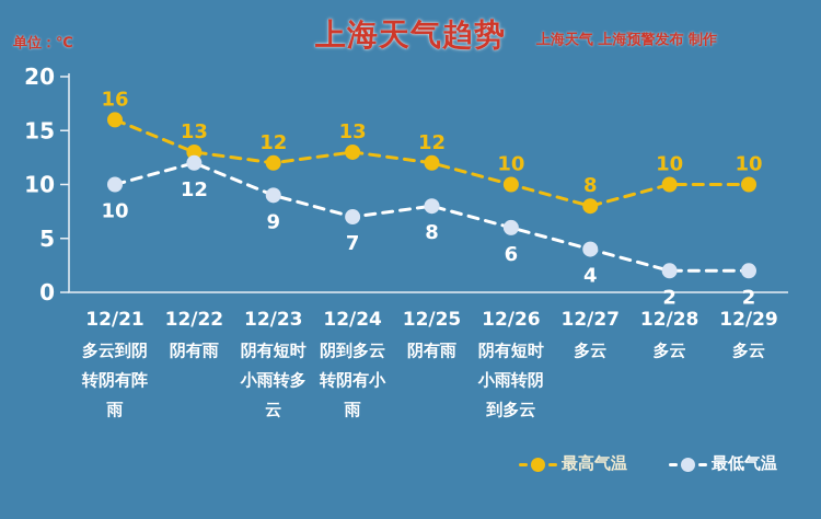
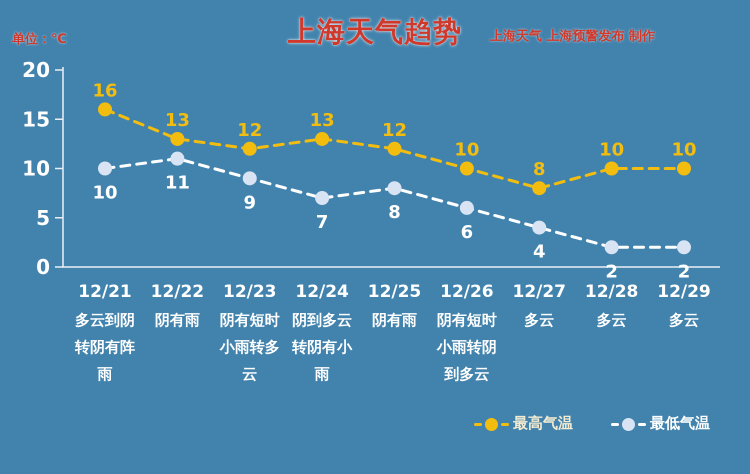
最低气温/12/22: 12 -> 11
